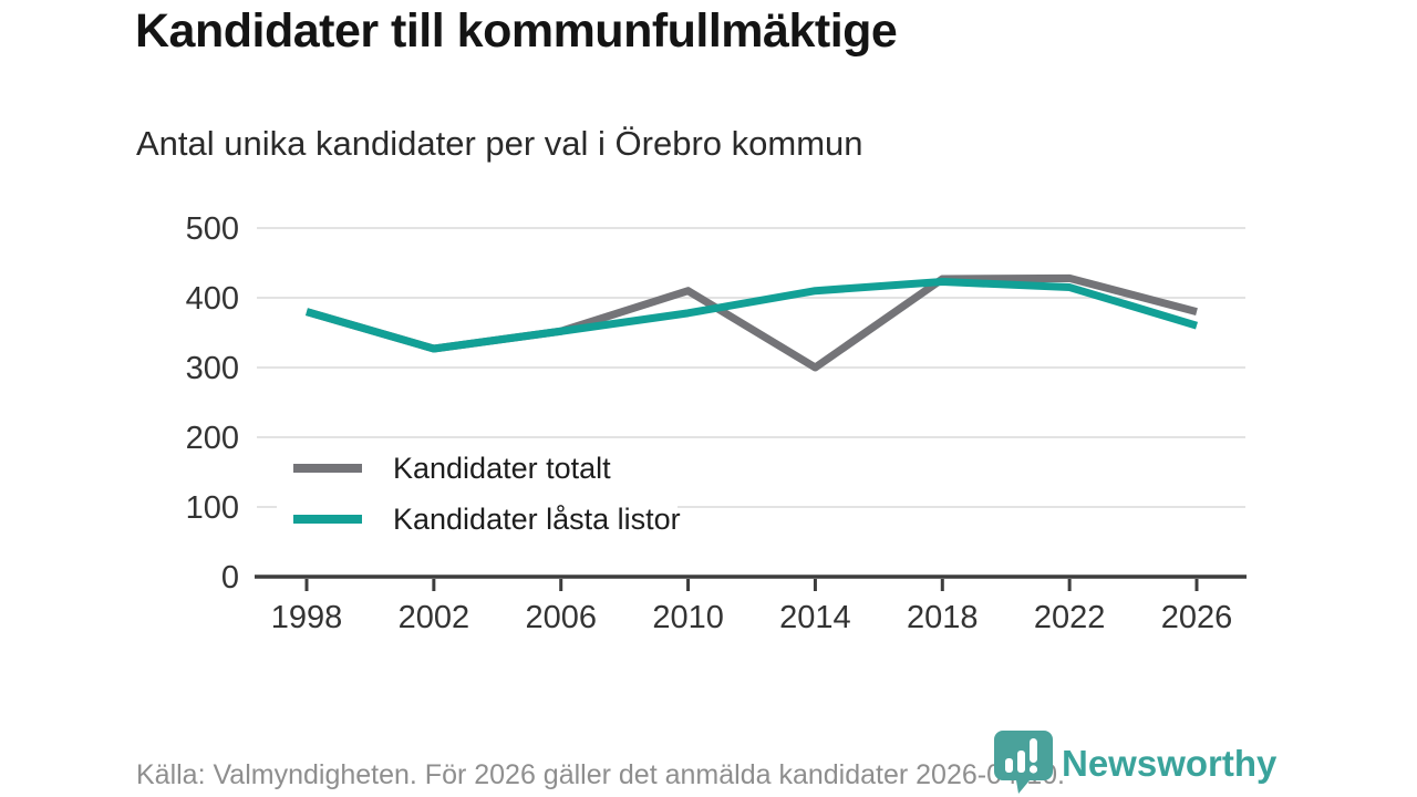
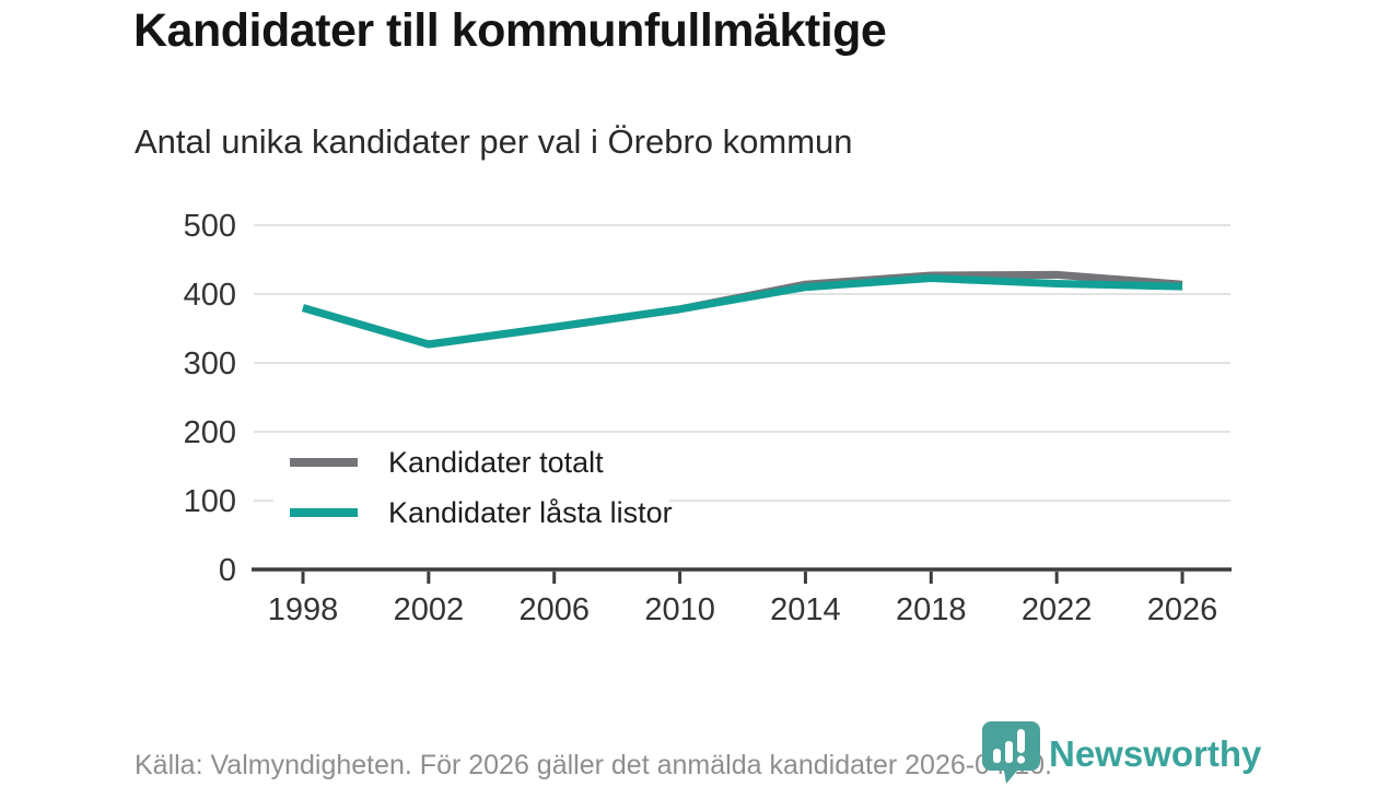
Kandidater totalt/2010: 410 -> 380
Kandidater totalt/2014: 300 -> 410
Kandidater totalt/2026: 380 -> 410
Kandidater låsta listor/2026: 360 -> 410
